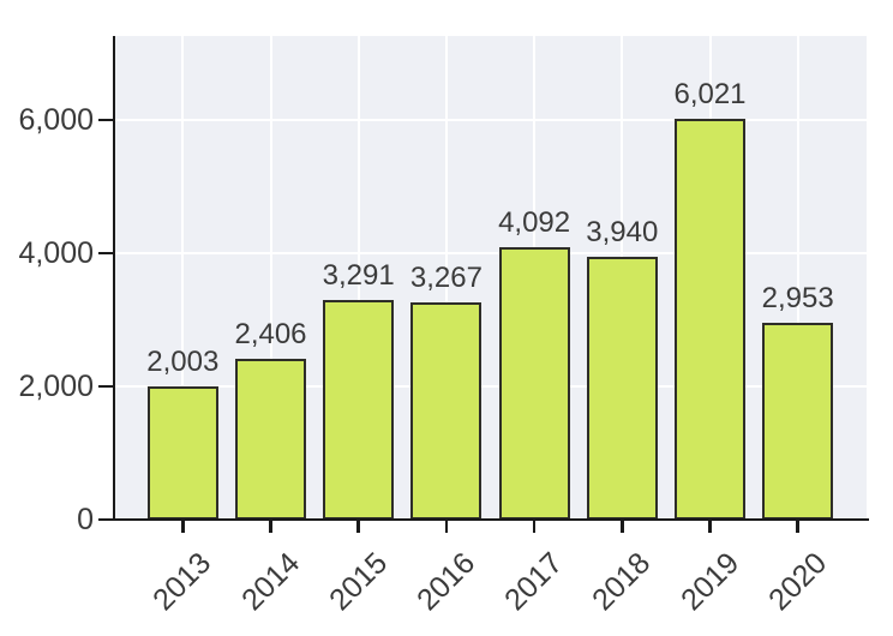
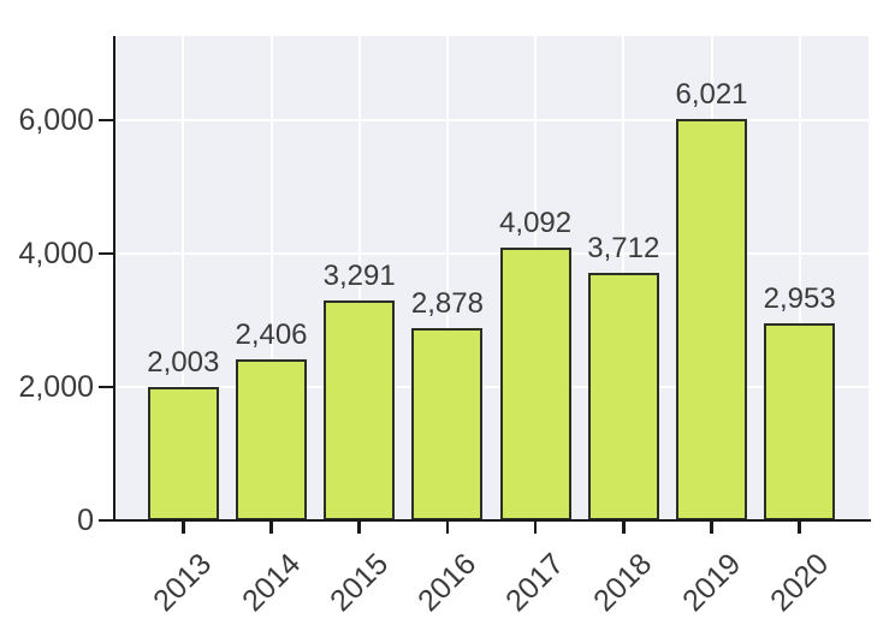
2016: 3,267 -> 2,878
2018: 3,940 -> 3,712
